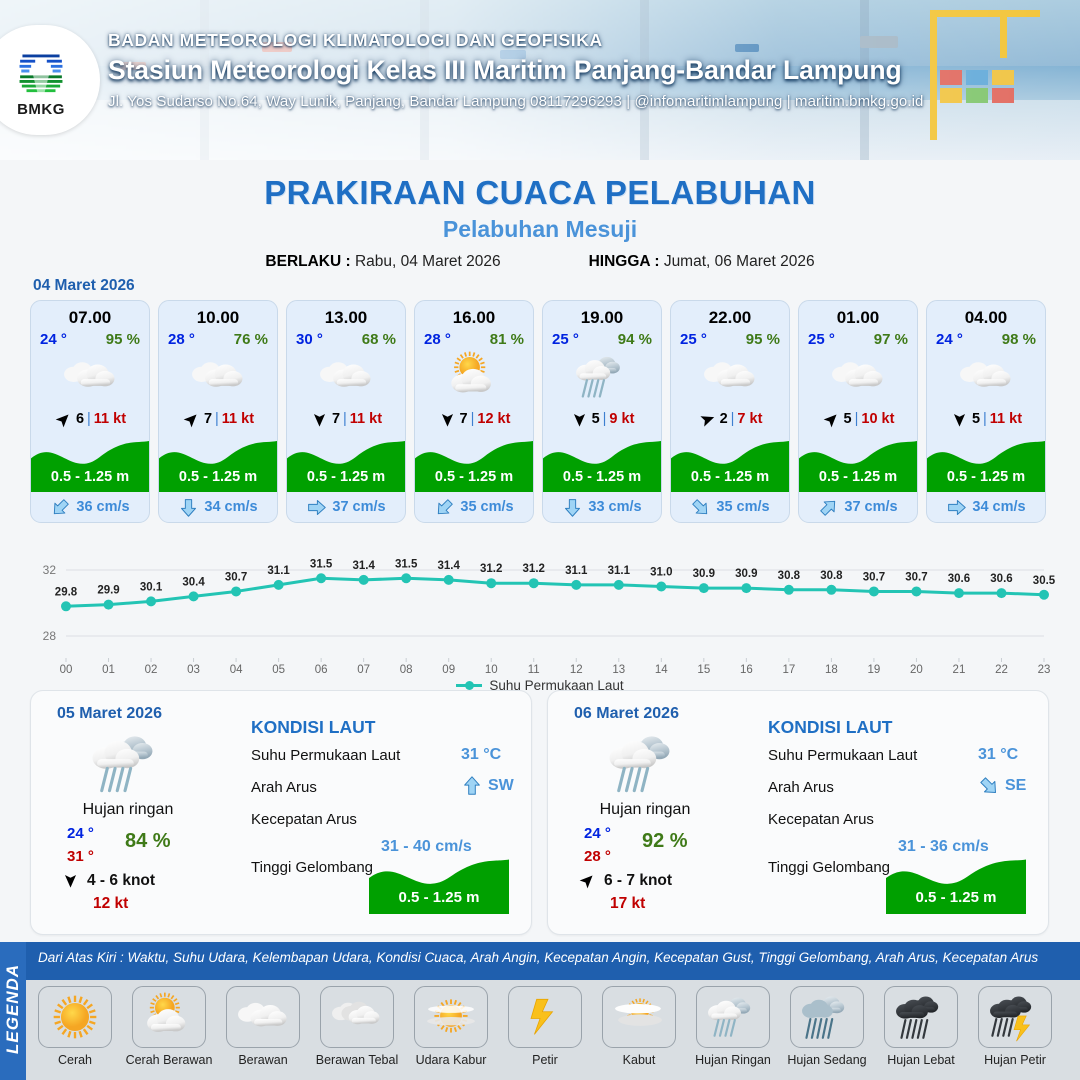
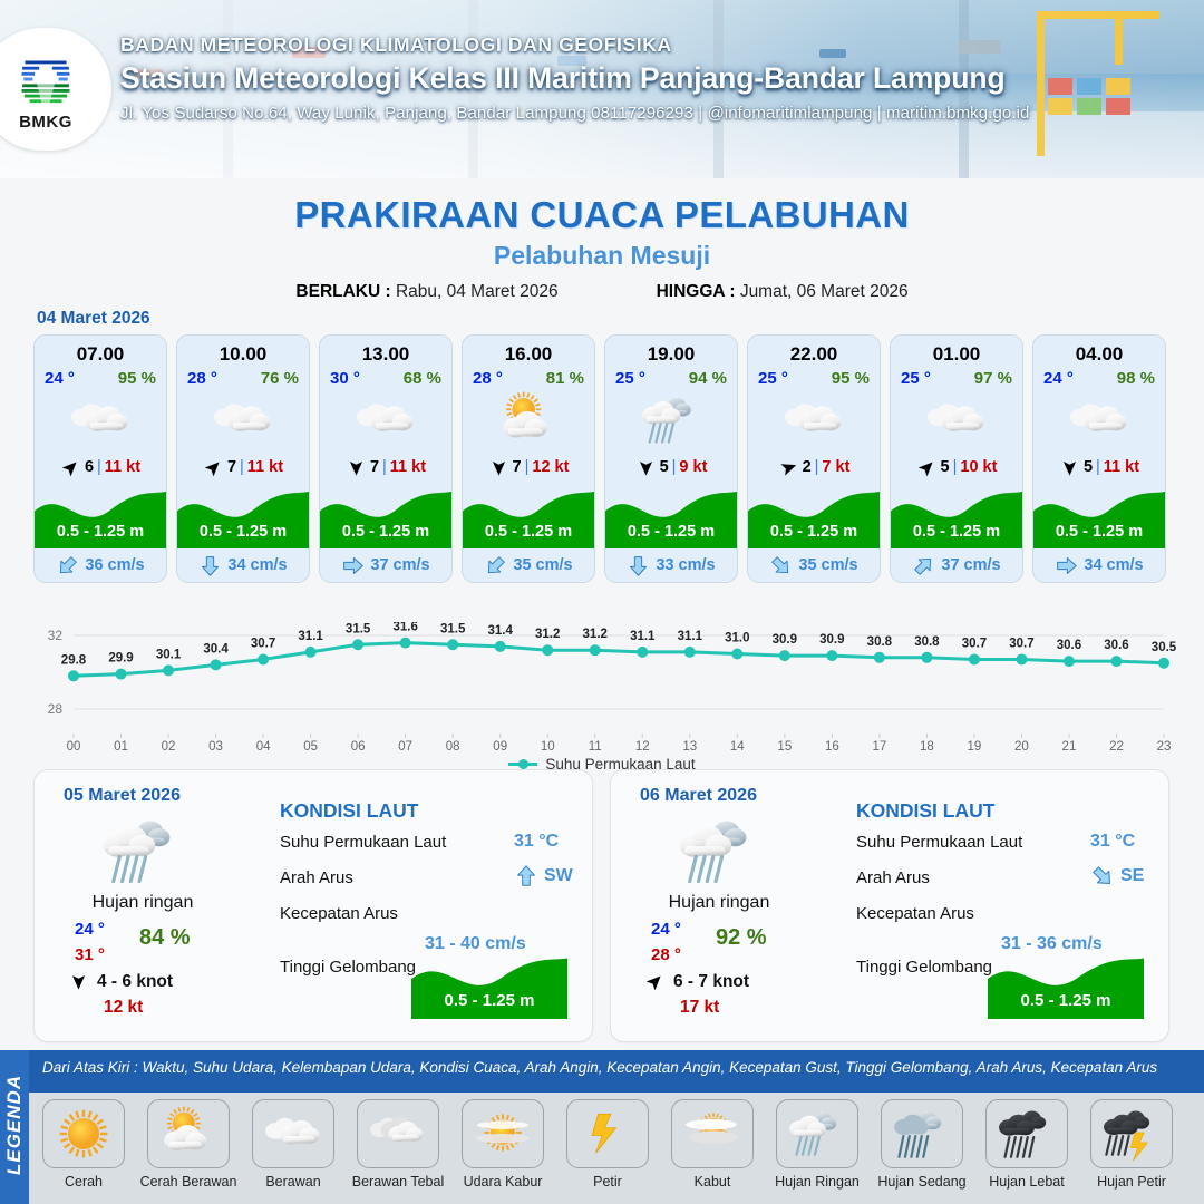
07: 31.4 -> 31.6
